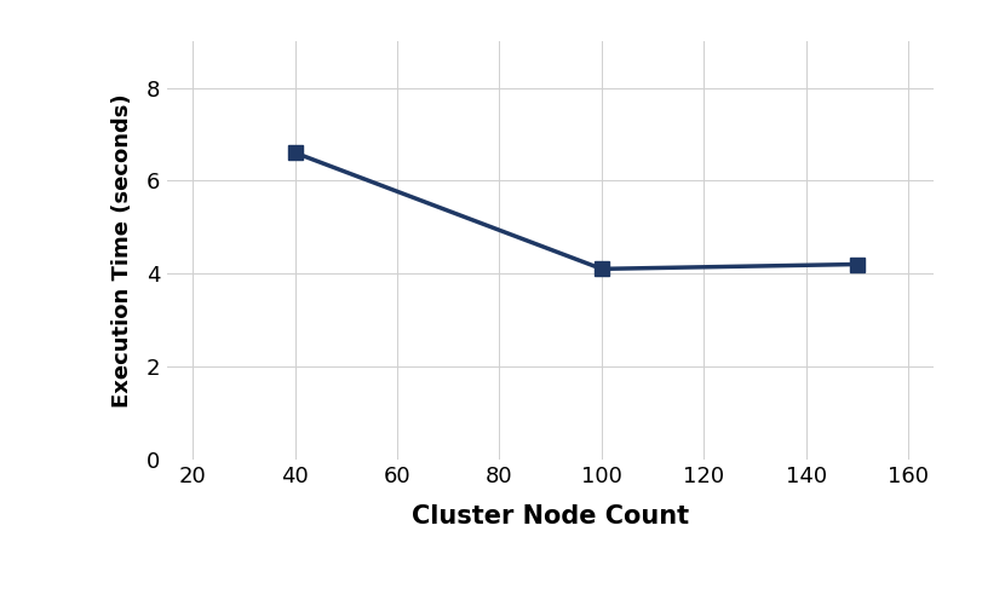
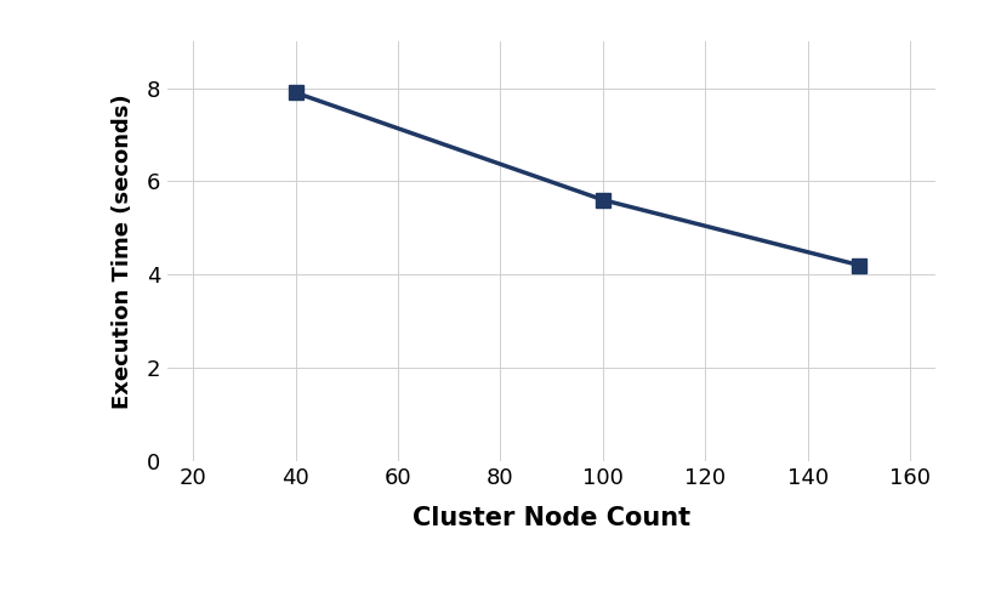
40: 6.6 -> 7.9
100: 4.1 -> 5.6
